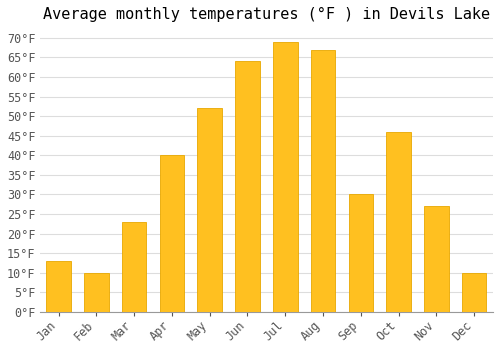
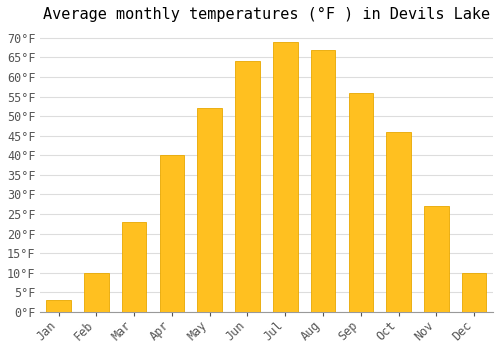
Jan: 13°F -> 3°F
Sep: 30°F -> 56°F
